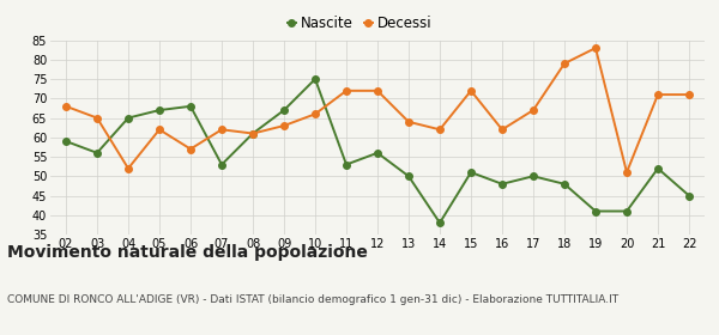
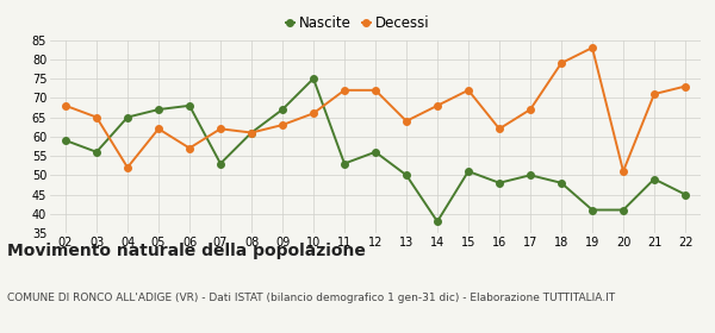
Decessi/14: 62 -> 68
Nascite/21: 52 -> 49
Decessi/22: 71 -> 73
